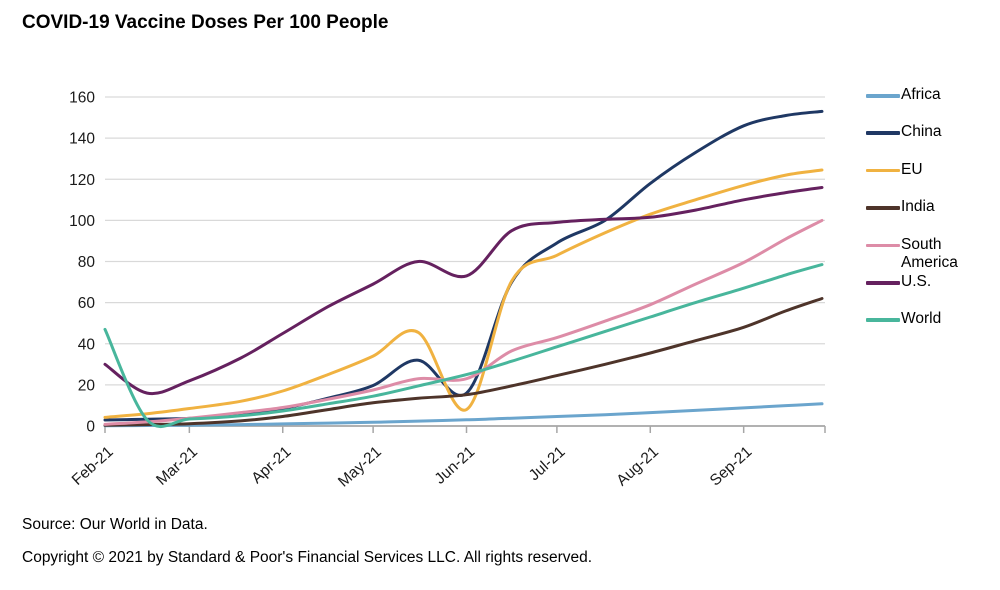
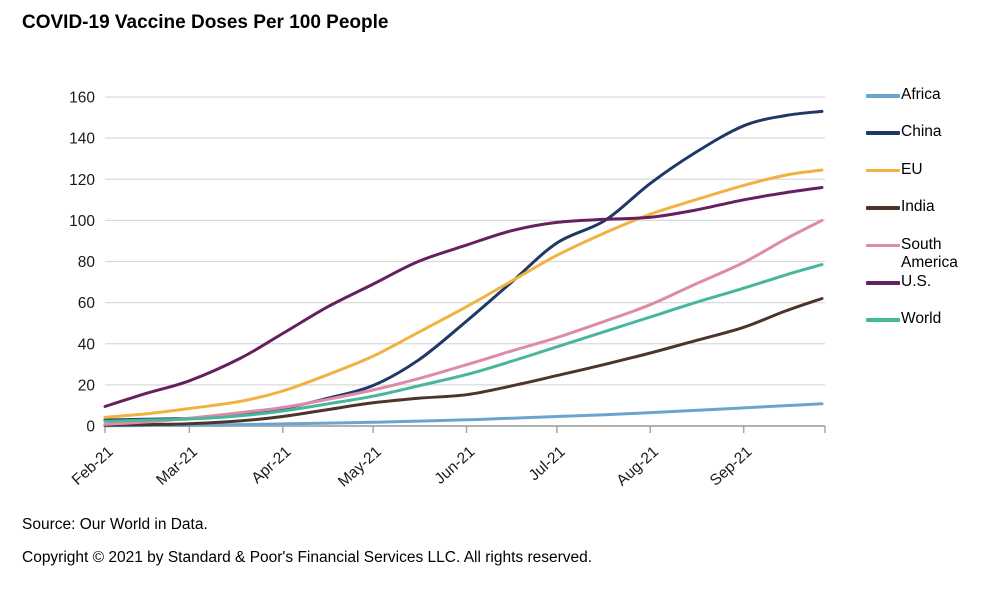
U.S./0: 30 -> 10
World/0: 47 -> 2
China/120: 16 -> 51
EU/120: 8 -> 58
South America/120: 23 -> 30
U.S./120: 73 -> 88
